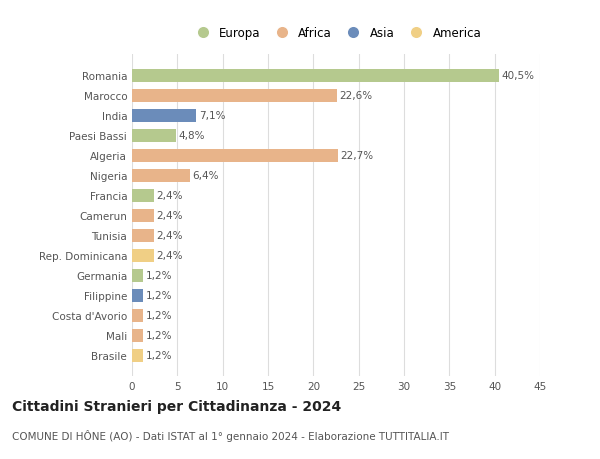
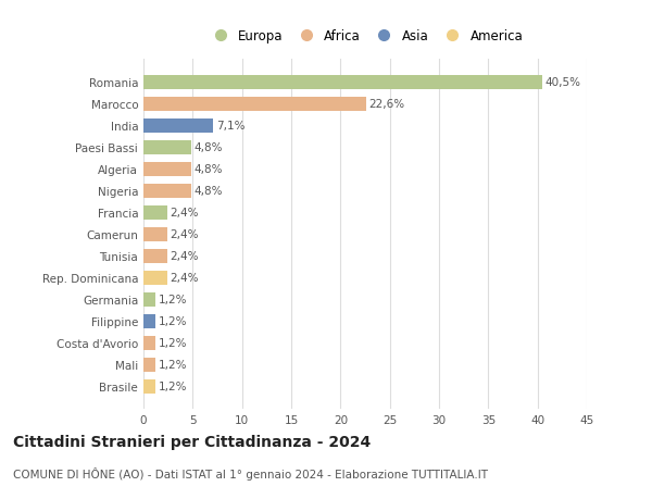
Algeria: 22,7% -> 4,8%
Nigeria: 6,4% -> 4,8%
